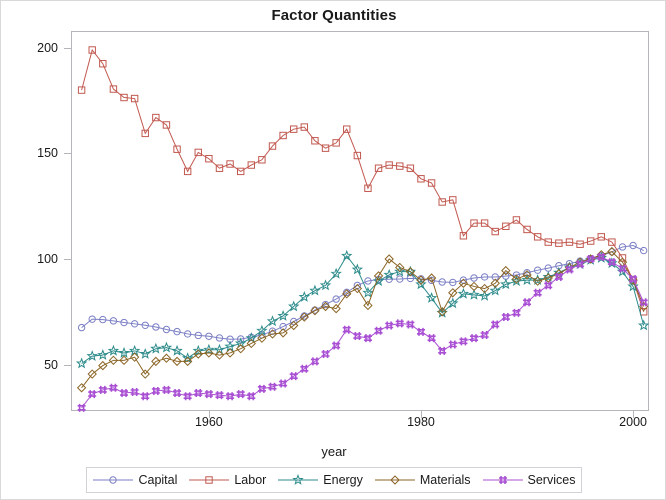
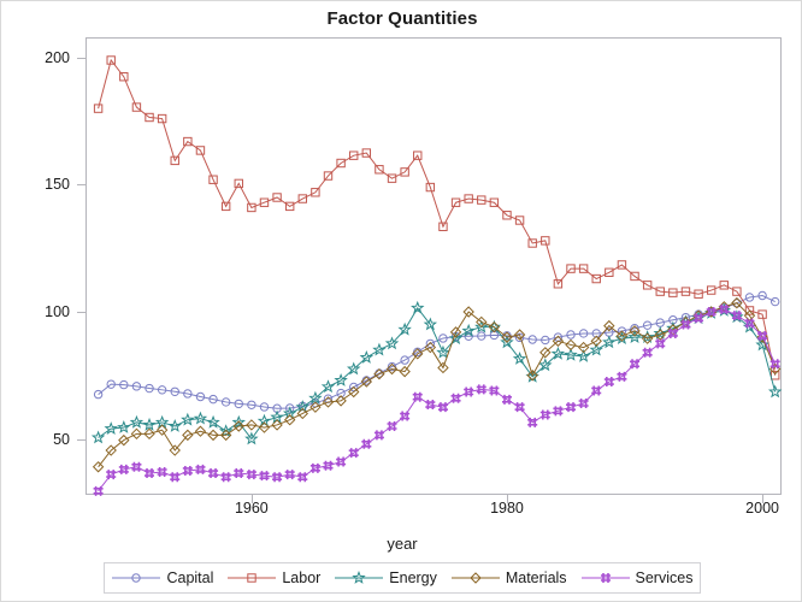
Labor/1960: 148 -> 141
Energy/1960: 57 -> 50
Labor/2000: 90 -> 99
